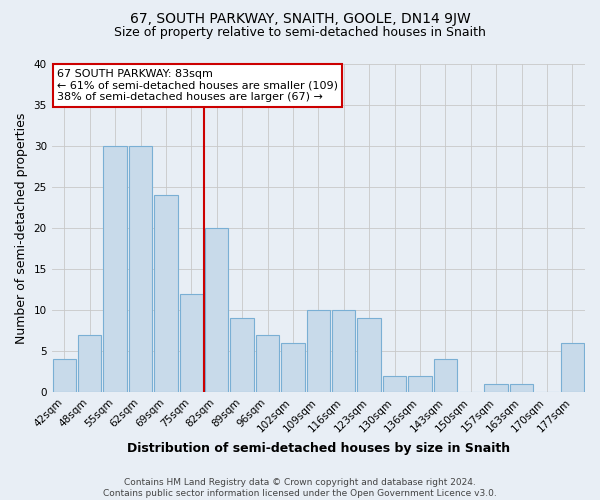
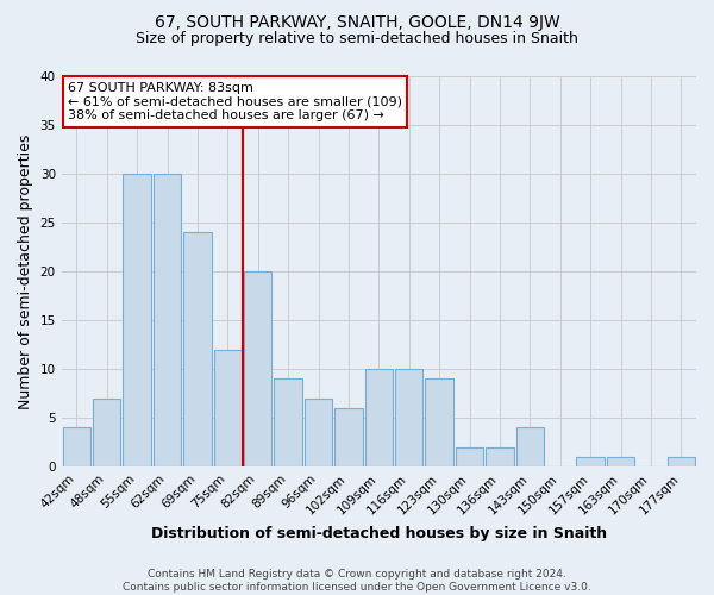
177sqm: 6 -> 1
